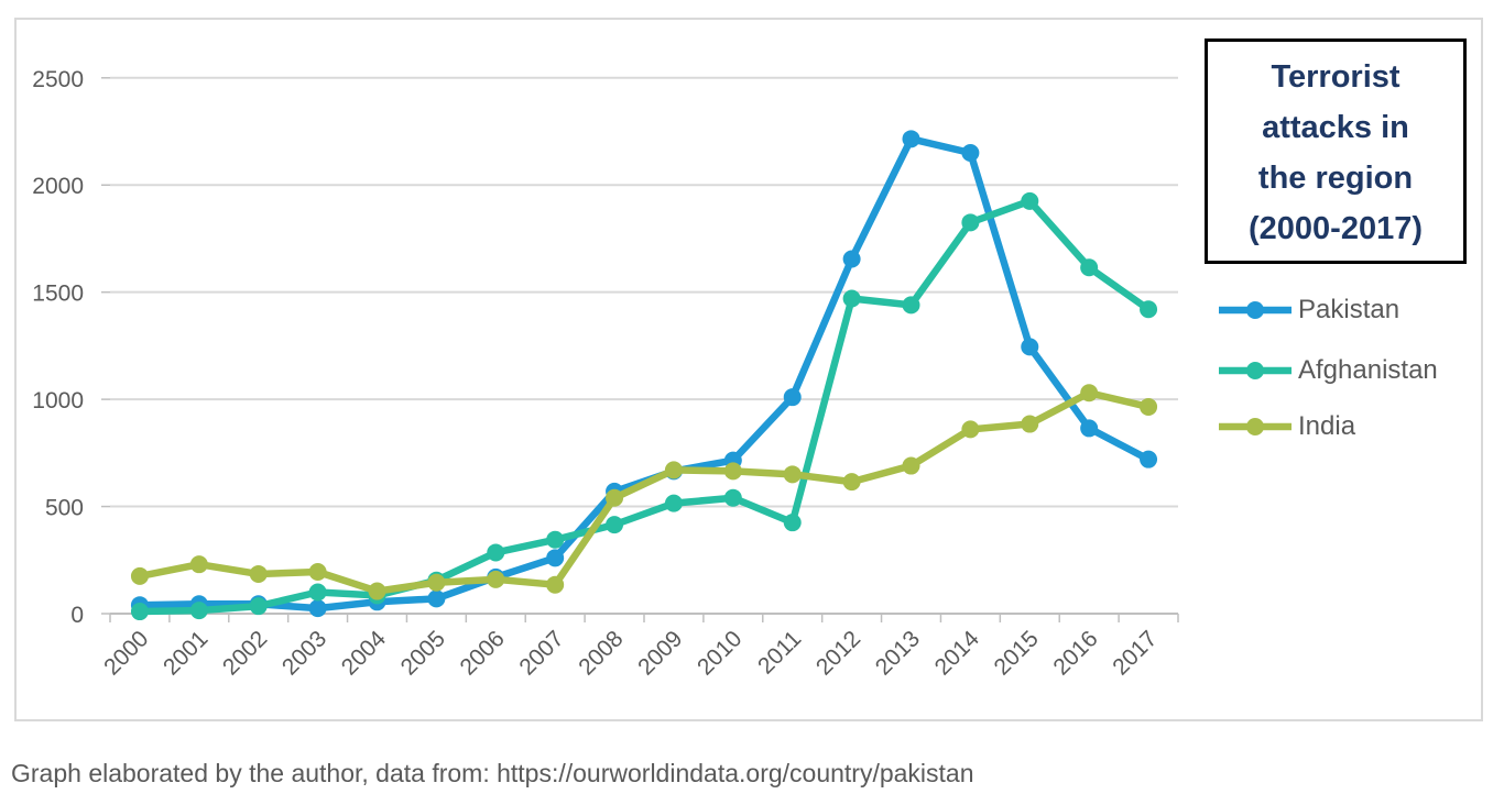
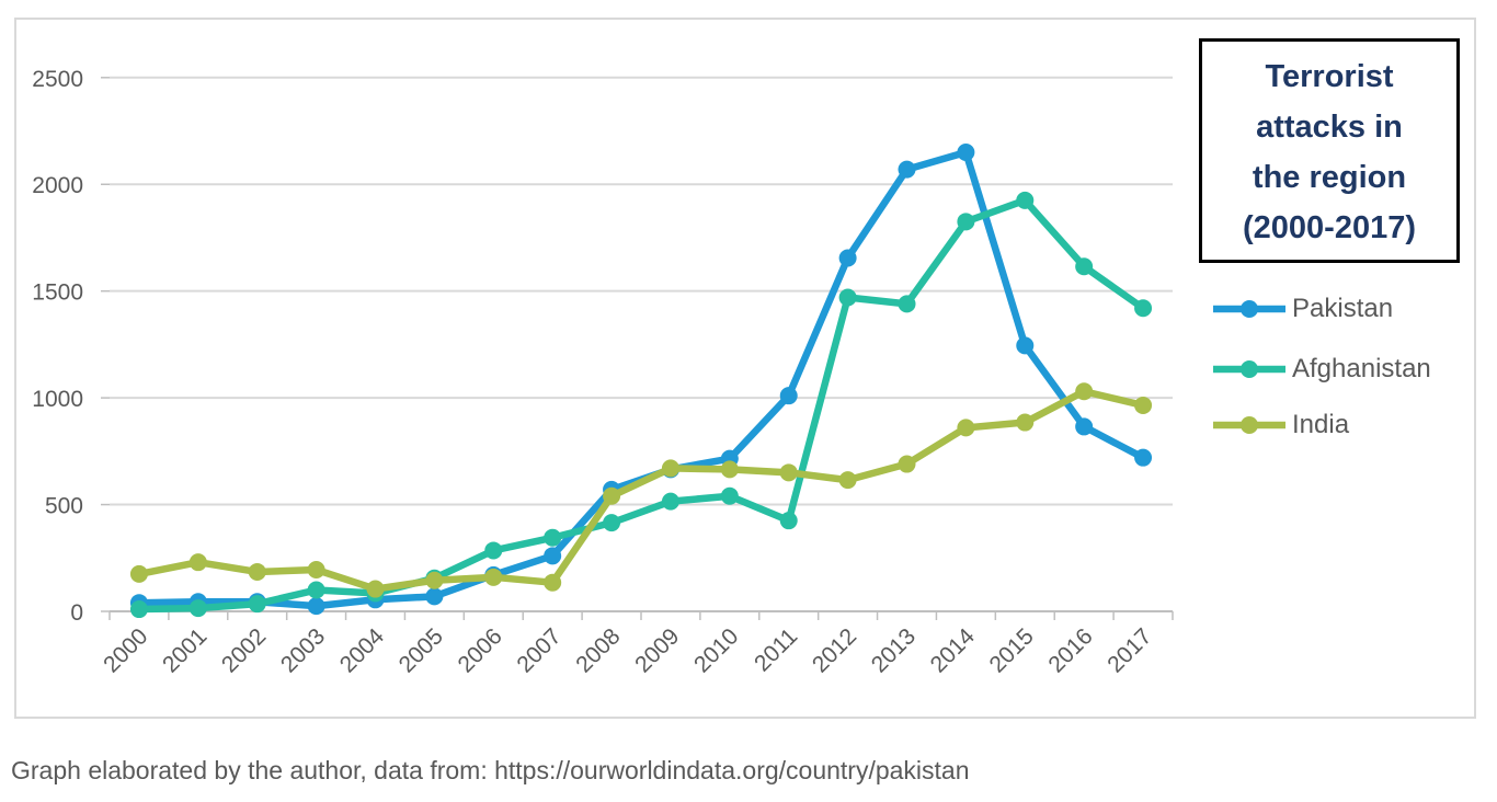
Pakistan/2013: 2220 -> 2070
